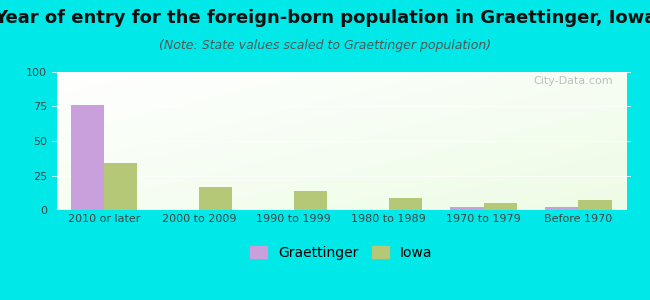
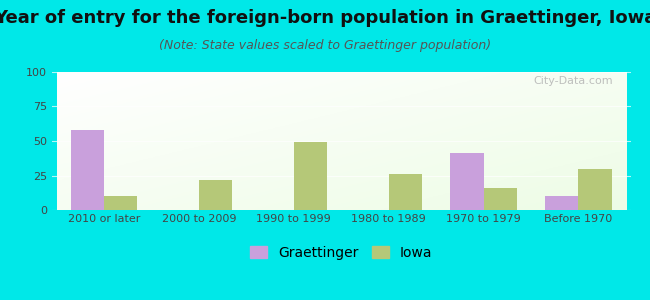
Graettinger/2010 or later: 76 -> 58
Iowa/2010 or later: 34 -> 10
Iowa/2000 to 2009: 17 -> 22
Iowa/1990 to 1999: 14 -> 49
Iowa/1980 to 1989: 9 -> 26
Graettinger/1970 to 1979: 2 -> 41
Iowa/1970 to 1979: 5 -> 16
Graettinger/Before 1970: 2 -> 10
Iowa/Before 1970: 7 -> 30
